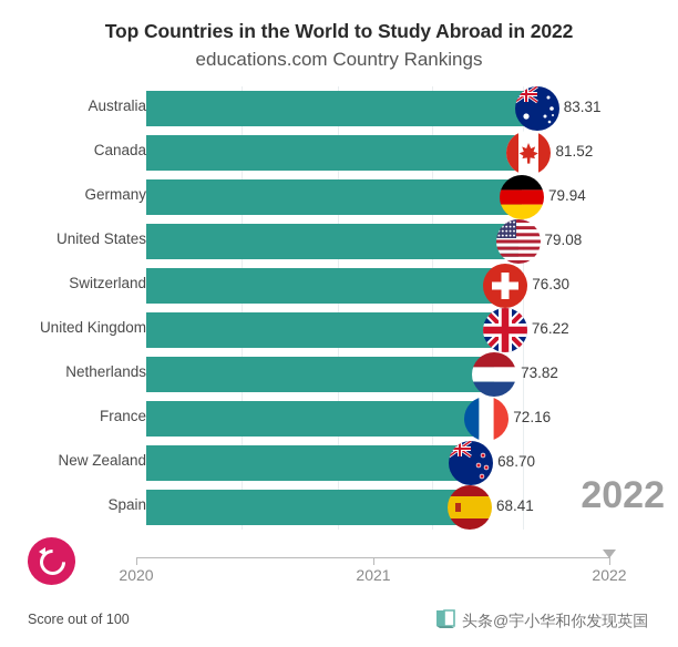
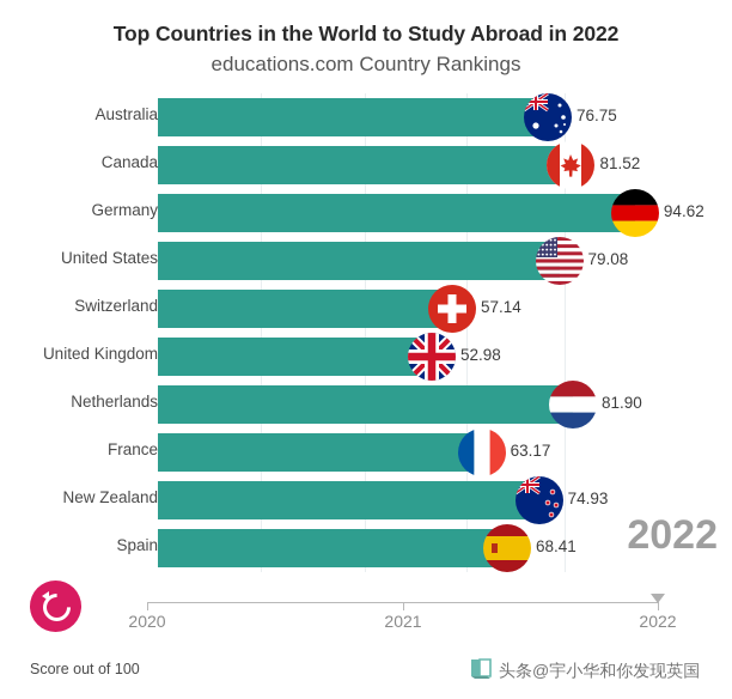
Australia: 83.31 -> 76.75
Germany: 79.94 -> 94.62
Switzerland: 76.30 -> 57.14
United Kingdom: 76.22 -> 52.98
Netherlands: 73.82 -> 81.90
France: 72.16 -> 63.17
New Zealand: 68.70 -> 74.93
